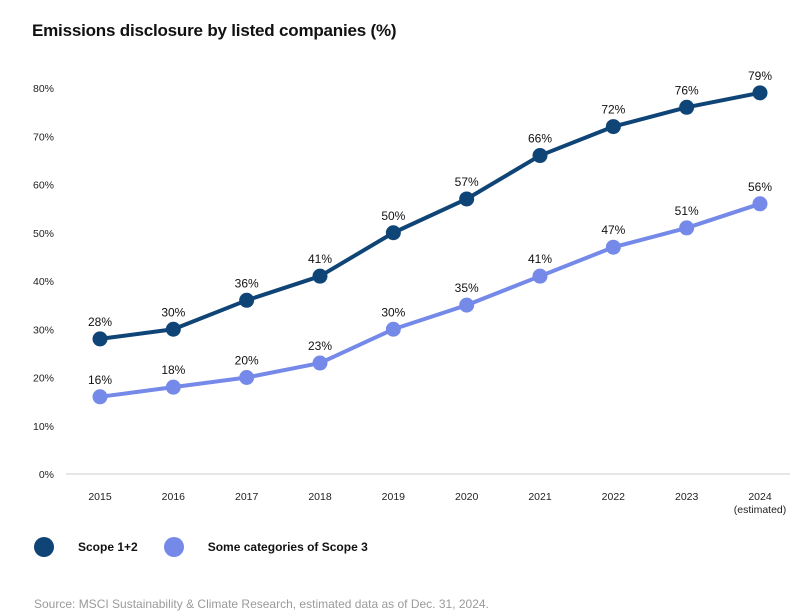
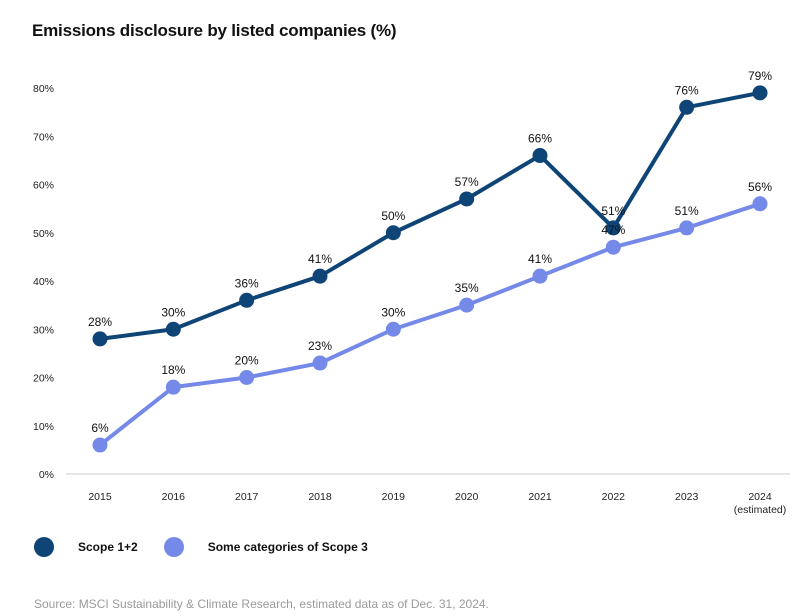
Some categories of Scope 3/2015: 16% -> 6%
Scope 1+2/2022: 72% -> 51%
